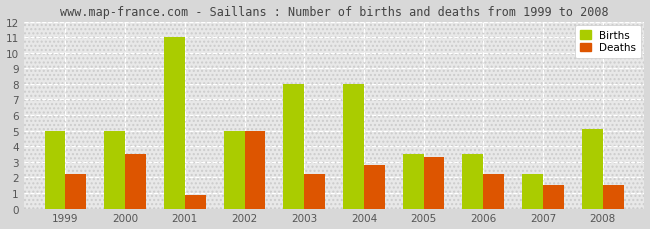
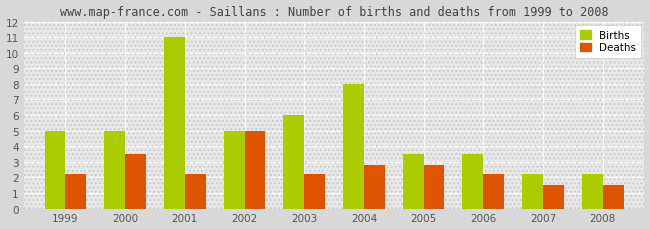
Deaths/2001: 0.9 -> 2.2
Births/2003: 8.0 -> 6.0
Deaths/2005: 3.3 -> 2.8
Births/2008: 5.1 -> 2.2
